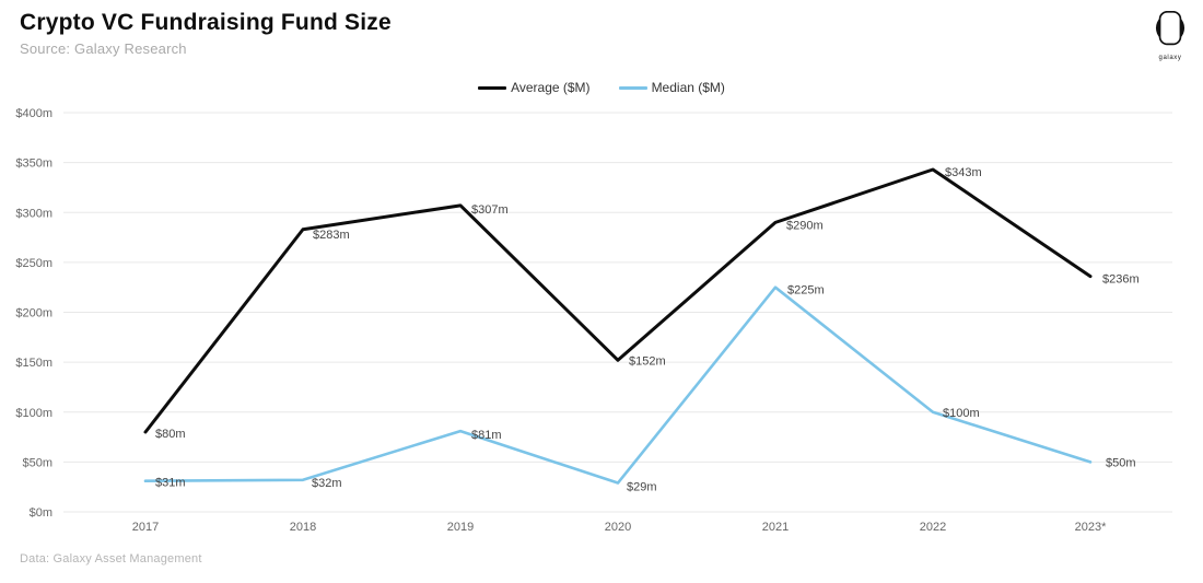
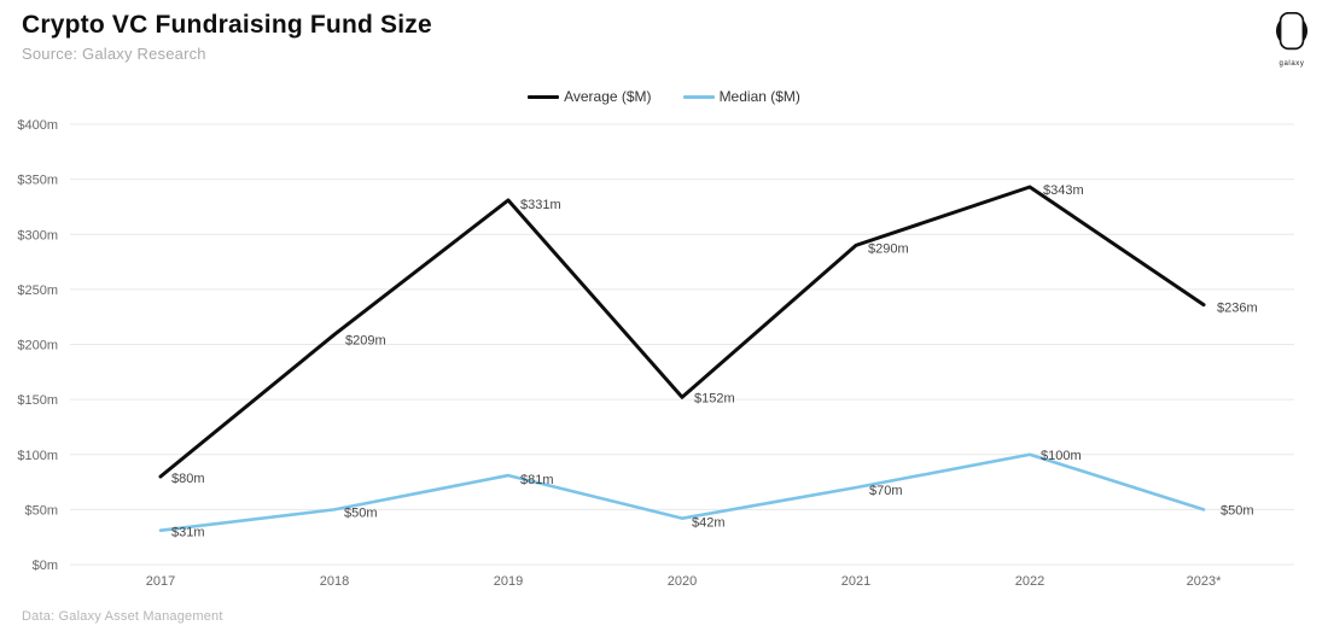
Average ($M)/2018: $283m -> $209m
Median ($M)/2018: $32m -> $50m
Average ($M)/2019: $307m -> $331m
Median ($M)/2020: $29m -> $42m
Median ($M)/2021: $225m -> $70m
